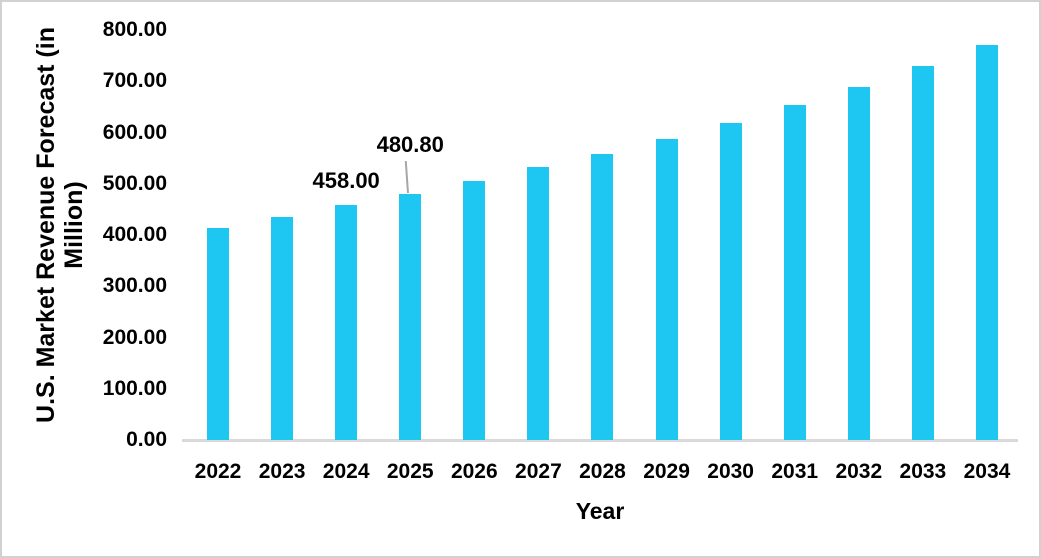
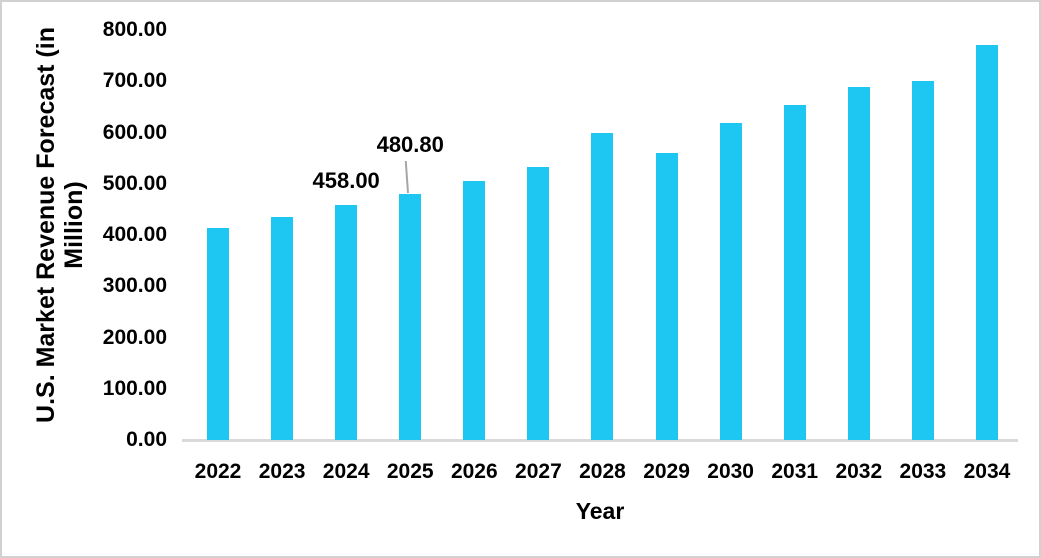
2028: 560 -> 600
2029: 590 -> 560
2033: 730 -> 700
